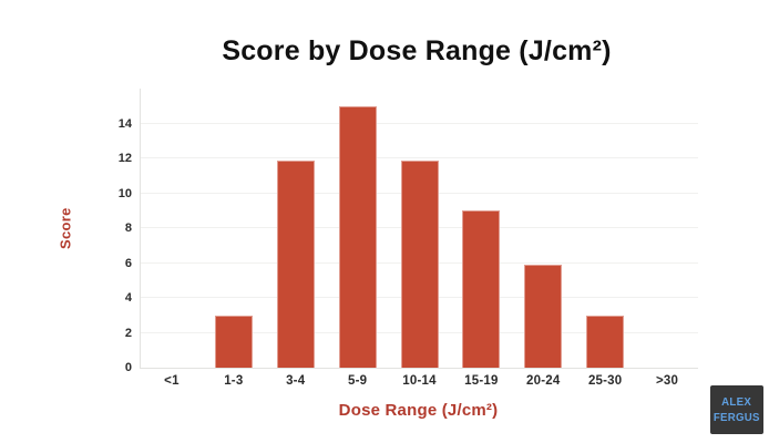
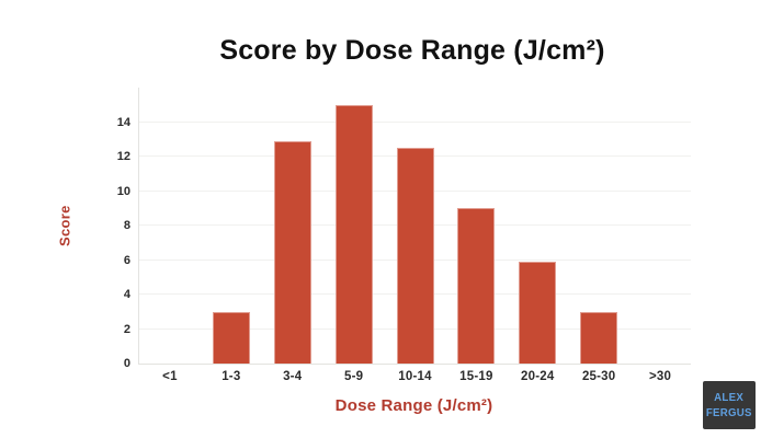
3-4: 11.9 -> 12.9
10-14: 11.9 -> 12.5
